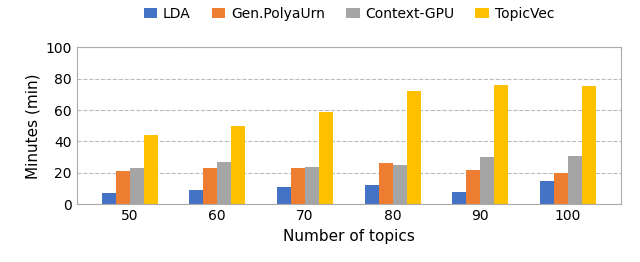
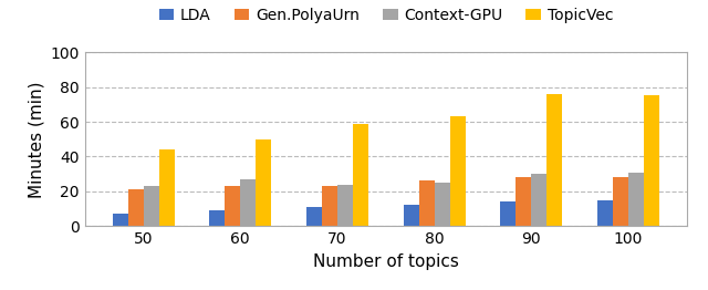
TopicVec/80: 72 -> 63
LDA/90: 8 -> 14
Gen.PolyaUrn/90: 22 -> 28
Gen.PolyaUrn/100: 20 -> 28
